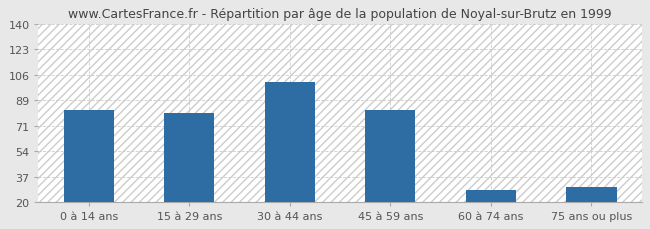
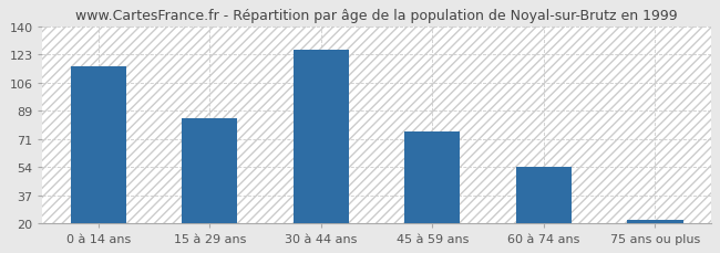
0 à 14 ans: 82 -> 116
15 à 29 ans: 80 -> 84
30 à 44 ans: 101 -> 126
45 à 59 ans: 82 -> 76
60 à 74 ans: 28 -> 54
75 ans ou plus: 30 -> 22
